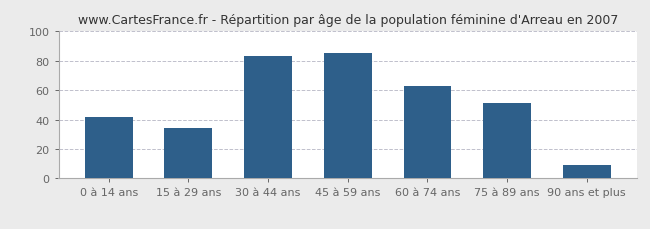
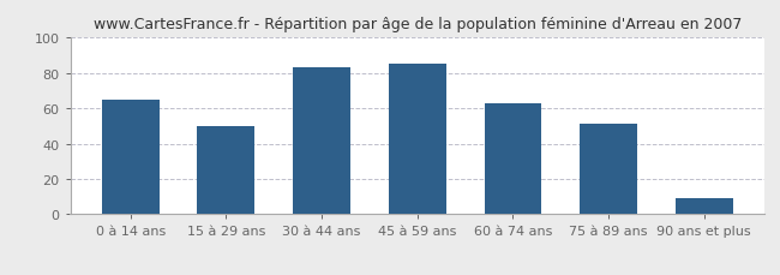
0 à 14 ans: 42 -> 65
15 à 29 ans: 34 -> 50
